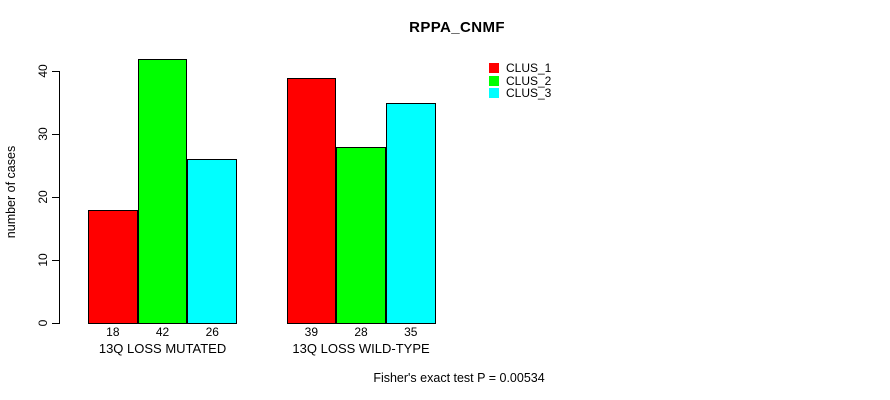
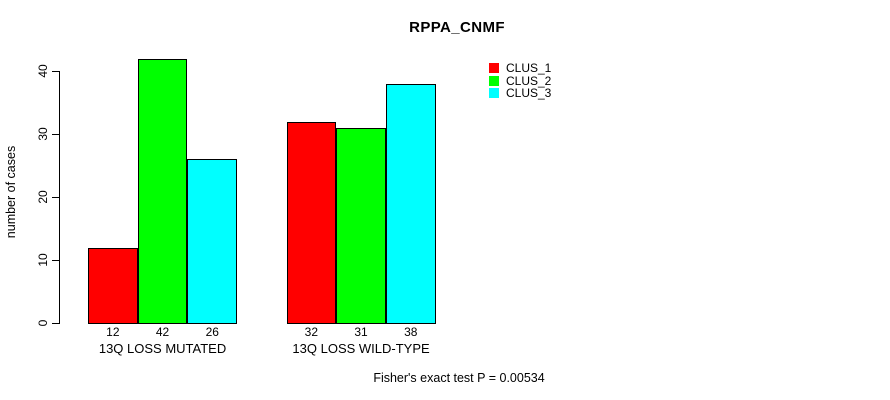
CLUS_1/13Q LOSS MUTATED: 18 -> 12
CLUS_1/13Q LOSS WILD-TYPE: 39 -> 32
CLUS_2/13Q LOSS WILD-TYPE: 28 -> 31
CLUS_3/13Q LOSS WILD-TYPE: 35 -> 38
